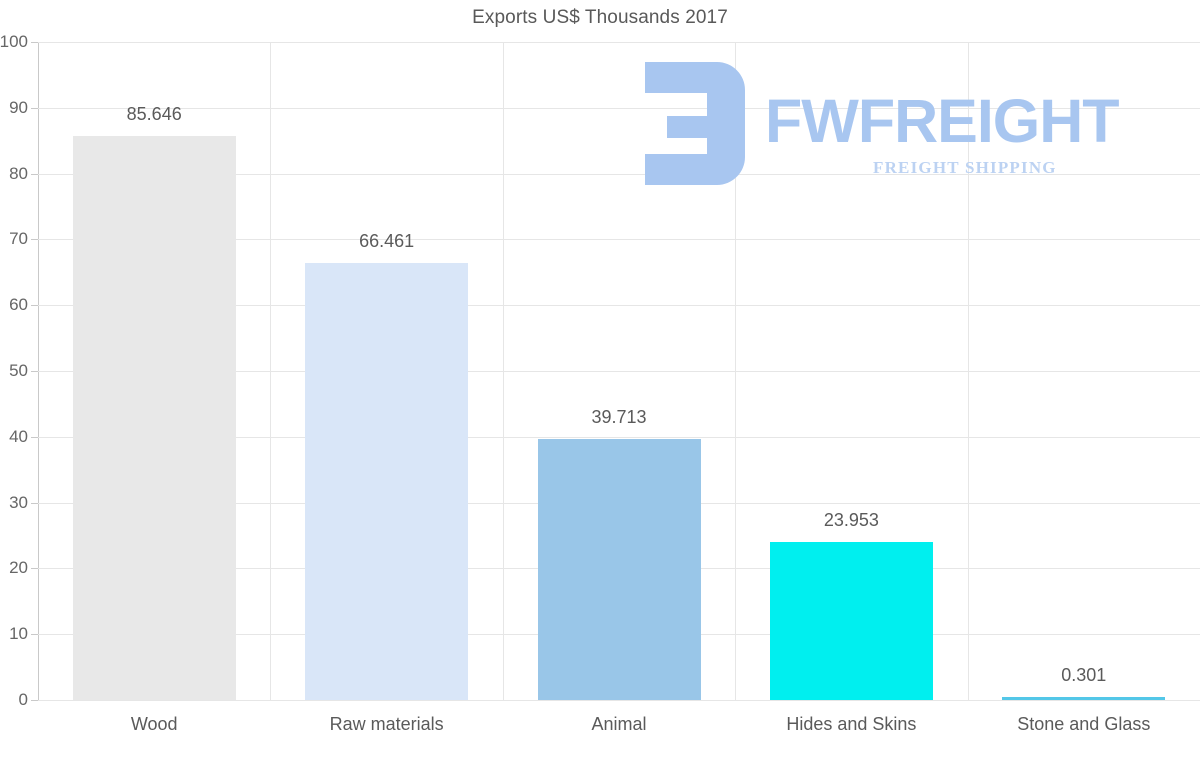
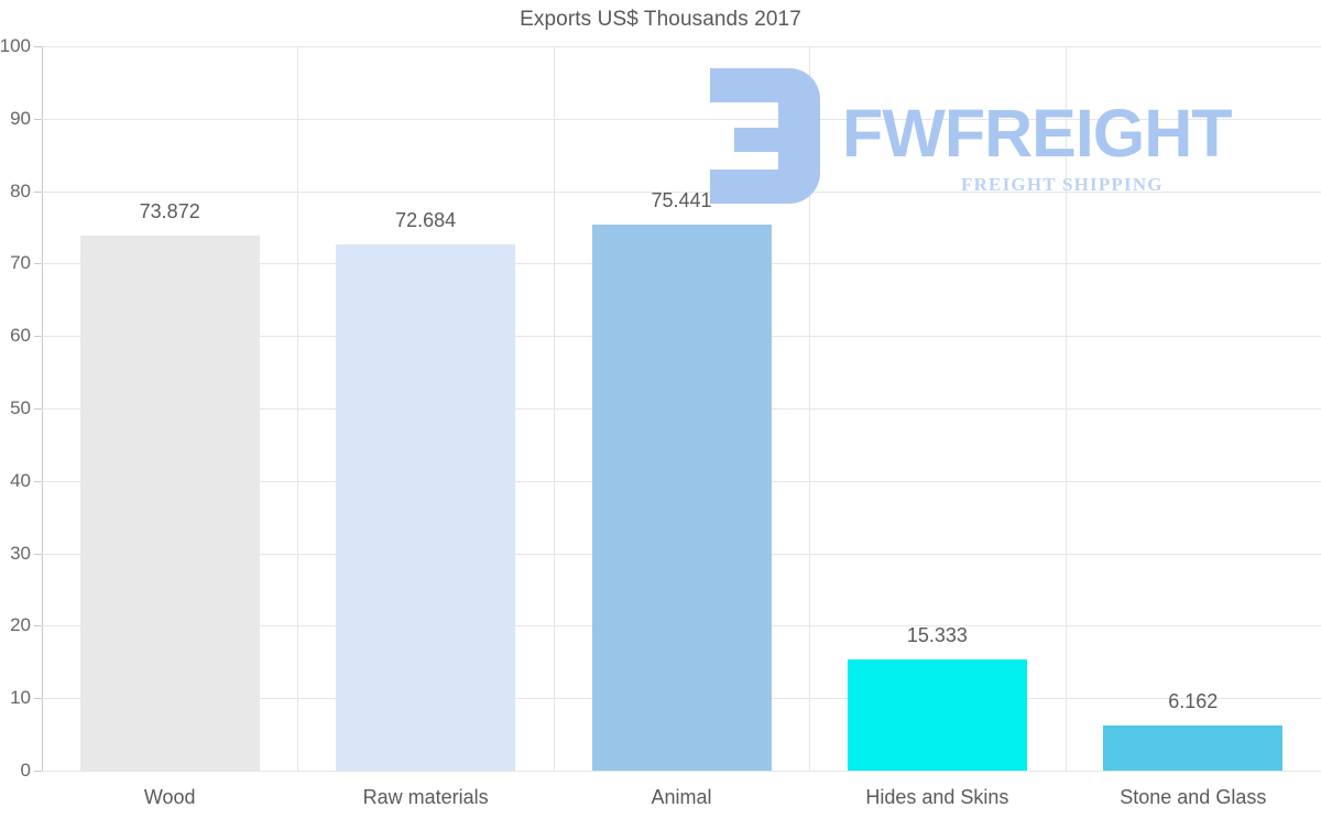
Wood: 85.646 -> 73.872
Raw materials: 66.461 -> 72.684
Animal: 39.713 -> 75.441
Hides and Skins: 23.953 -> 15.333
Stone and Glass: 0.301 -> 6.162
